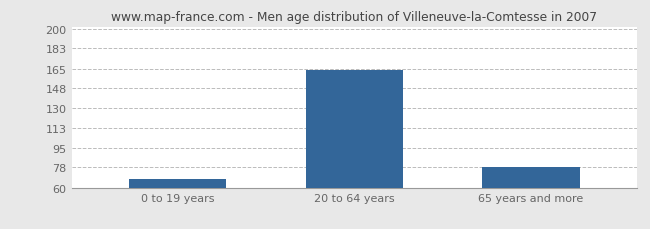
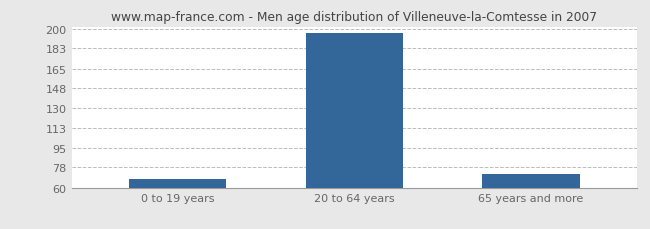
20 to 64 years: 164 -> 196
65 years and more: 78 -> 72
